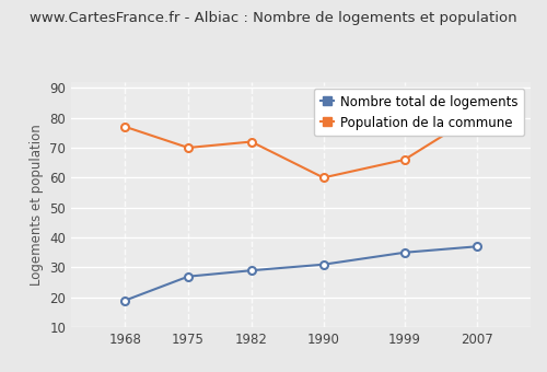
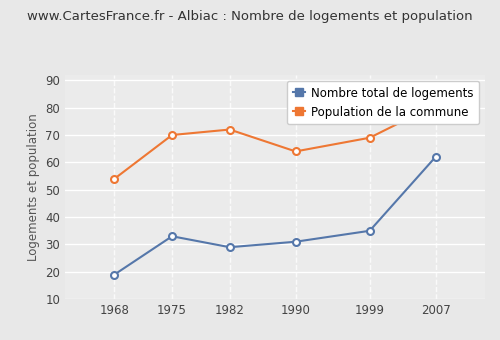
Population de la commune/1968: 77 -> 54
Nombre total de logements/1975: 27 -> 33
Population de la commune/1990: 60 -> 64
Population de la commune/1999: 66 -> 69
Nombre total de logements/2007: 37 -> 62
